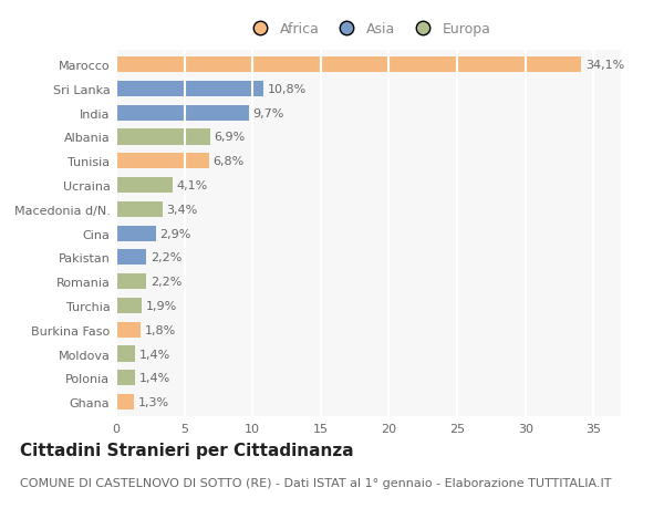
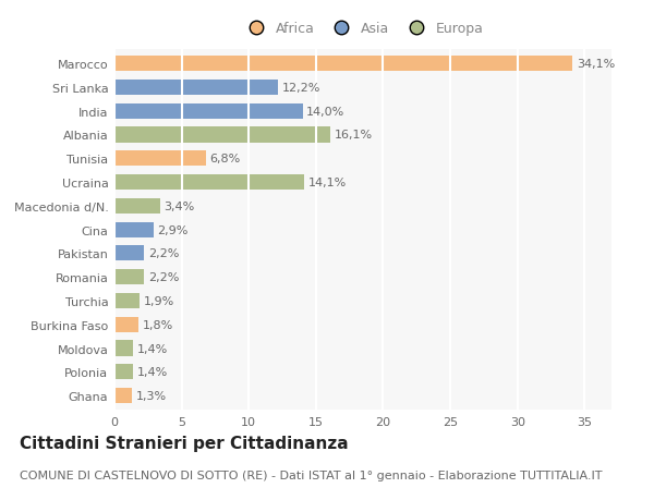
Sri Lanka: 10,8% -> 12,2%
India: 9,7% -> 14,0%
Albania: 6,9% -> 16,1%
Ucraina: 4,1% -> 14,1%
